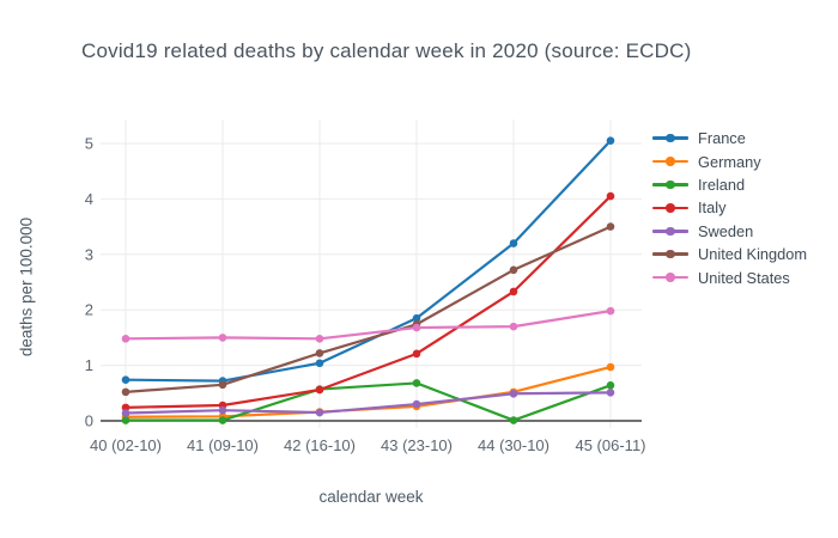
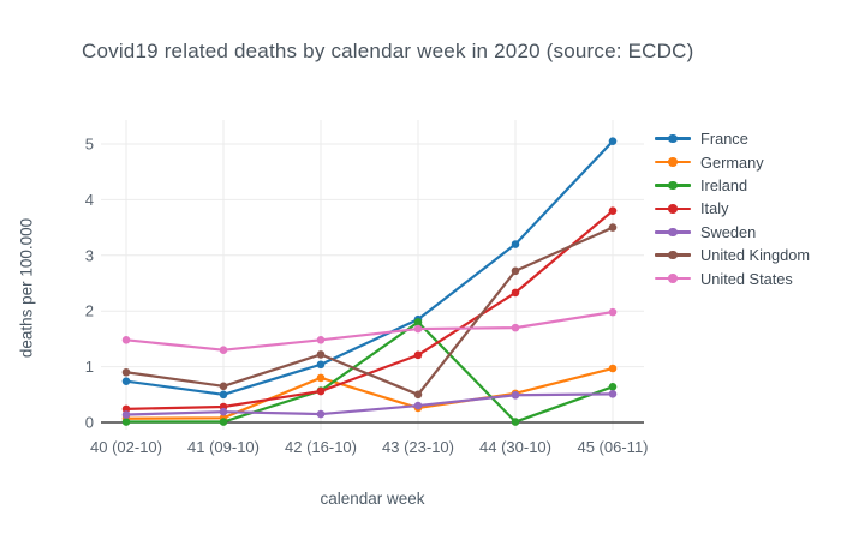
United Kingdom/40 (02-10): 0.5 -> 0.9
France/41 (09-10): 0.7 -> 0.5
United States/41 (09-10): 1.5 -> 1.3
Germany/42 (16-10): 0.2 -> 0.8
Ireland/43 (23-10): 0.7 -> 1.8
United Kingdom/43 (23-10): 1.7 -> 0.5
Italy/45 (06-11): 4.0 -> 3.8
